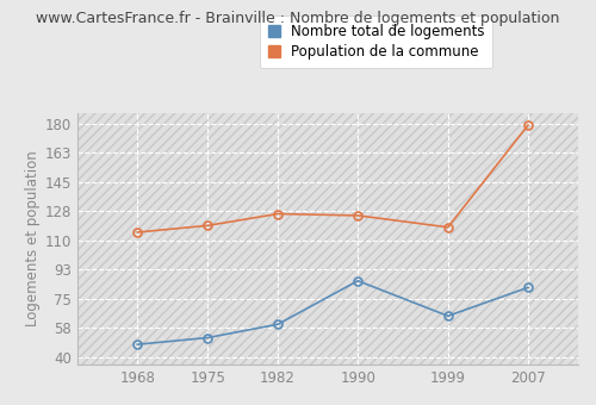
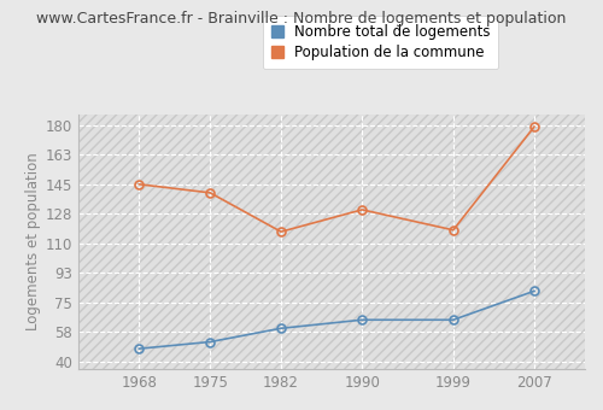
Population de la commune/1968: 115 -> 145
Population de la commune/1975: 119 -> 140
Population de la commune/1982: 126 -> 117
Nombre total de logements/1990: 86 -> 65
Population de la commune/1990: 125 -> 130
